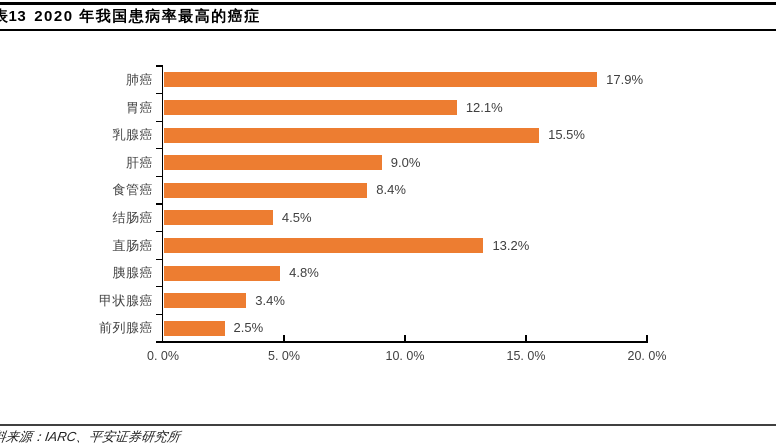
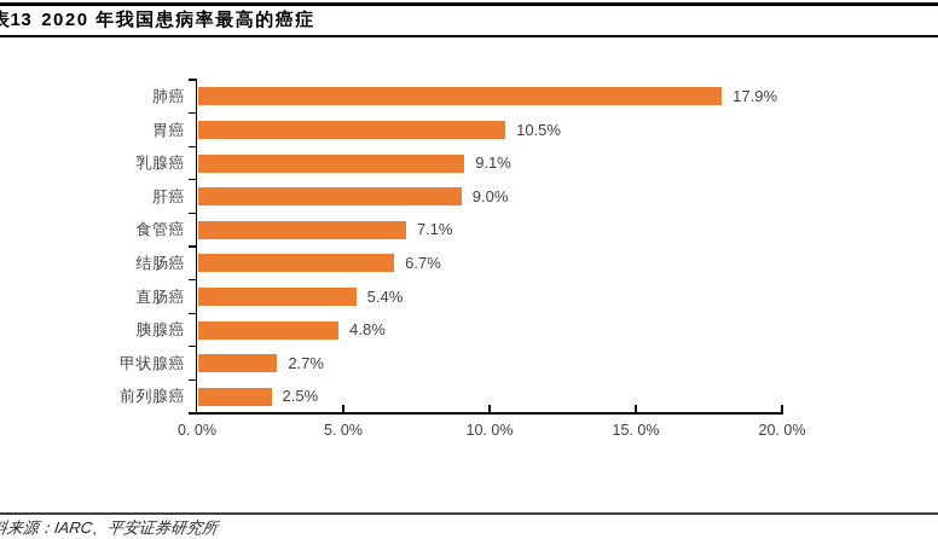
胃癌: 12.1% -> 10.5%
乳腺癌: 15.5% -> 9.1%
食管癌: 8.4% -> 7.1%
结肠癌: 4.5% -> 6.7%
直肠癌: 13.2% -> 5.4%
甲状腺癌: 3.4% -> 2.7%
